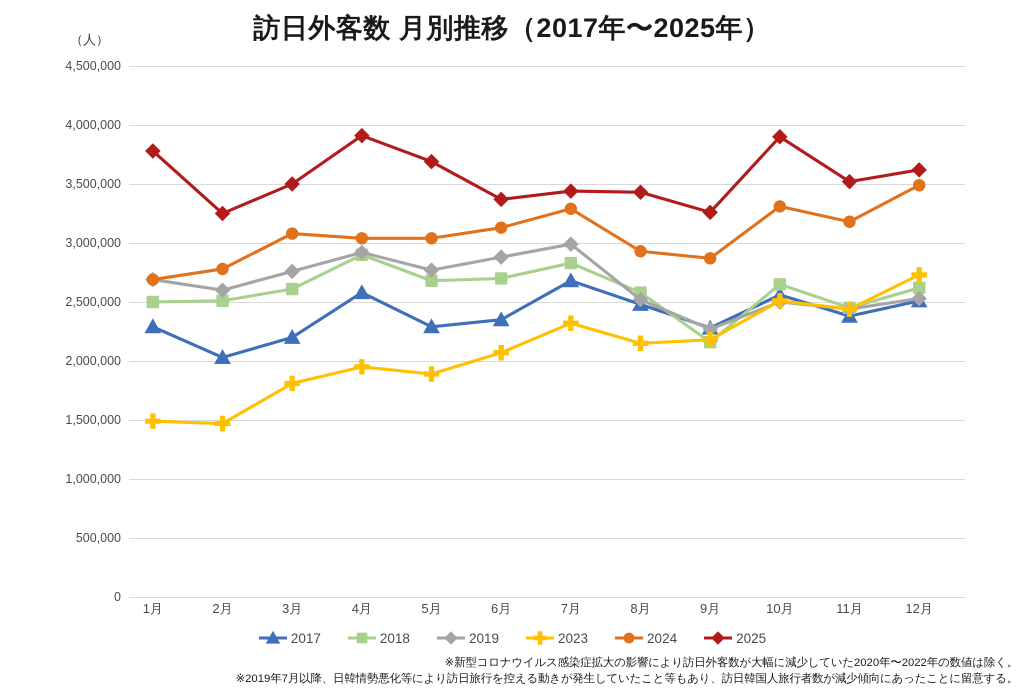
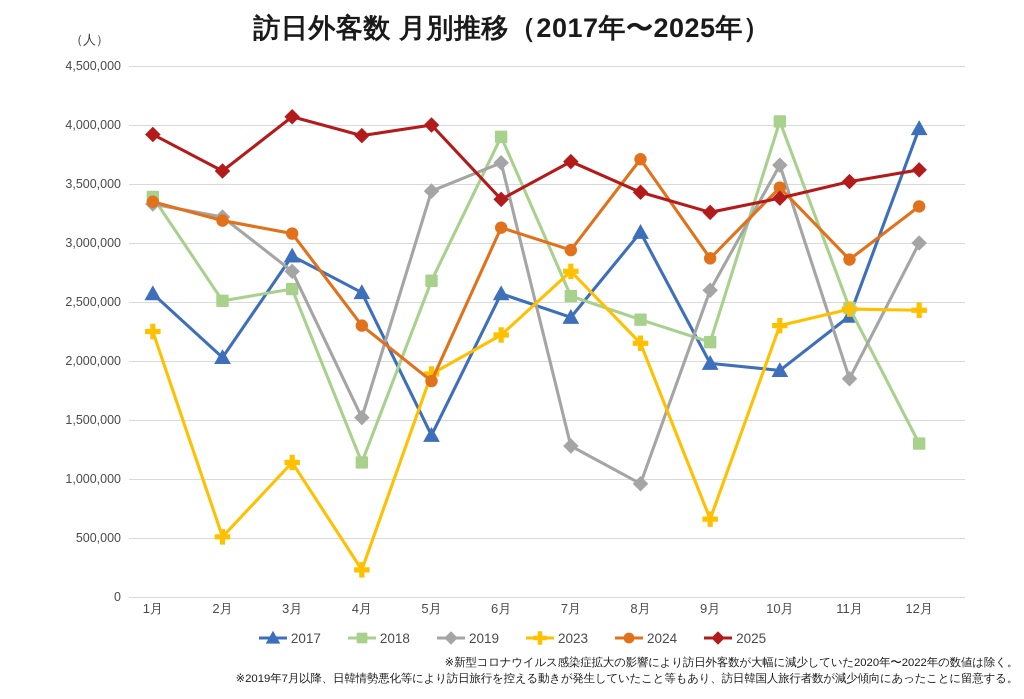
2017/1月: 2290000 -> 2570000
2018/1月: 2500000 -> 3390000
2019/1月: 2690000 -> 3330000
2023/1月: 1490000 -> 2250000
2024/1月: 2690000 -> 3350000
2025/1月: 3780000 -> 3920000
2019/2月: 2600000 -> 3220000
2023/2月: 1470000 -> 510000
2024/2月: 2780000 -> 3190000
2025/2月: 3250000 -> 3610000
2017/3月: 2200000 -> 2890000
2023/3月: 1810000 -> 1140000
2025/3月: 3500000 -> 4070000
2018/4月: 2900000 -> 1140000
2019/4月: 2920000 -> 1520000
2023/4月: 1950000 -> 230000
2024/4月: 3040000 -> 2300000
2017/5月: 2290000 -> 1370000
2019/5月: 2770000 -> 3440000
2024/5月: 3040000 -> 1830000
2025/5月: 3690000 -> 4000000
2017/6月: 2350000 -> 2570000
2018/6月: 2700000 -> 3900000
2019/6月: 2880000 -> 3680000
2023/6月: 2070000 -> 2220000
2017/7月: 2680000 -> 2370000
2018/7月: 2830000 -> 2550000
2019/7月: 2990000 -> 1280000
2023/7月: 2320000 -> 2760000
2024/7月: 3290000 -> 2940000
2025/7月: 3440000 -> 3690000
2017/8月: 2480000 -> 3090000
2018/8月: 2580000 -> 2350000
2019/8月: 2520000 -> 960000
2024/8月: 2930000 -> 3710000
2017/9月: 2280000 -> 1980000
2019/9月: 2270000 -> 2600000
2023/9月: 2180000 -> 660000
2017/10月: 2560000 -> 1920000
2018/10月: 2650000 -> 4030000
2019/10月: 2500000 -> 3660000
2023/10月: 2510000 -> 2300000
2024/10月: 3310000 -> 3470000
2025/10月: 3900000 -> 3380000
2019/11月: 2440000 -> 1850000
2024/11月: 3180000 -> 2860000
2017/12月: 2510000 -> 3970000
2018/12月: 2620000 -> 1300000
2019/12月: 2530000 -> 3000000
2023/12月: 2730000 -> 2430000
2024/12月: 3490000 -> 3310000
